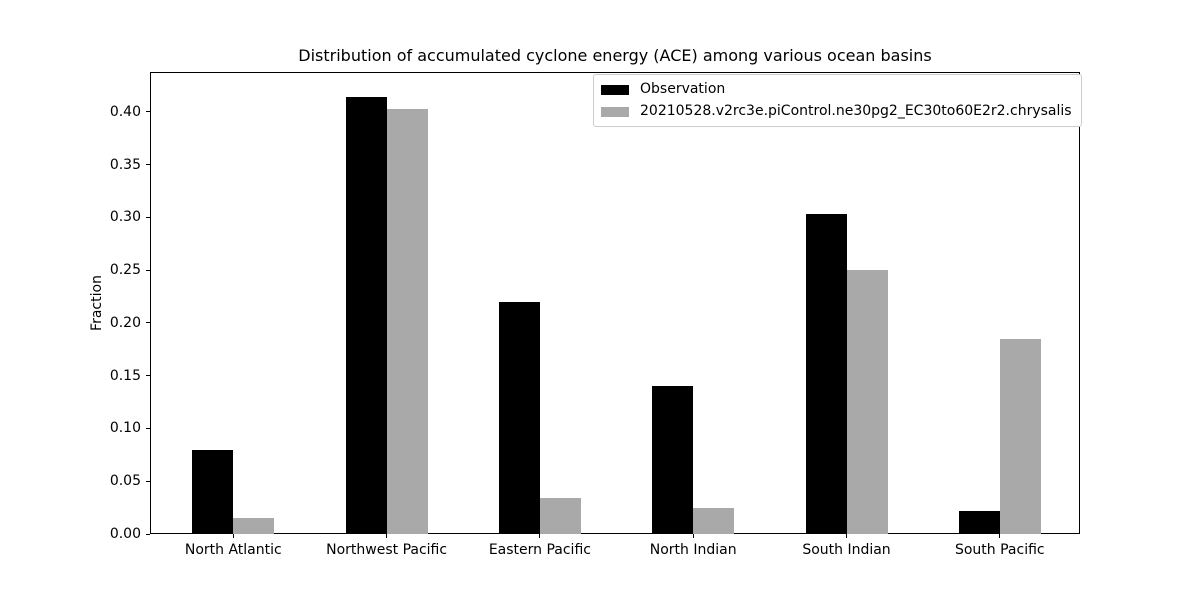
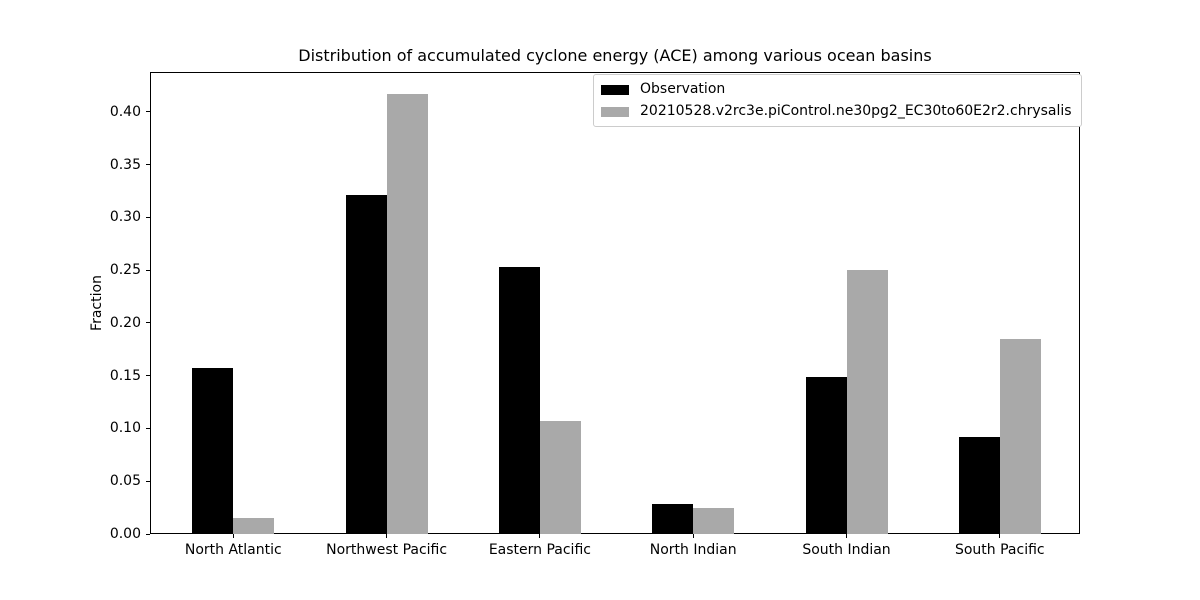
Observation/North Atlantic: 0.080 -> 0.157
Observation/Northwest Pacific: 0.414 -> 0.321
20210528.v2rc3e.piControl.ne30pg2_EC30to60E2r2.chrysalis/Northwest Pacific: 0.403 -> 0.417
Observation/Eastern Pacific: 0.220 -> 0.253
20210528.v2rc3e.piControl.ne30pg2_EC30to60E2r2.chrysalis/Eastern Pacific: 0.034 -> 0.107
Observation/North Indian: 0.140 -> 0.028
Observation/South Indian: 0.303 -> 0.149
Observation/South Pacific: 0.022 -> 0.092
